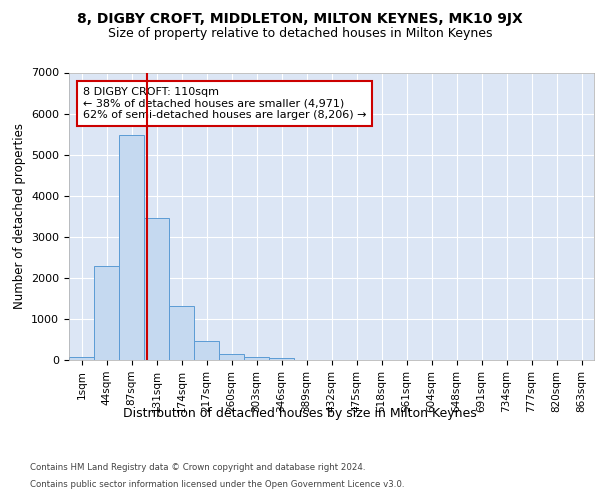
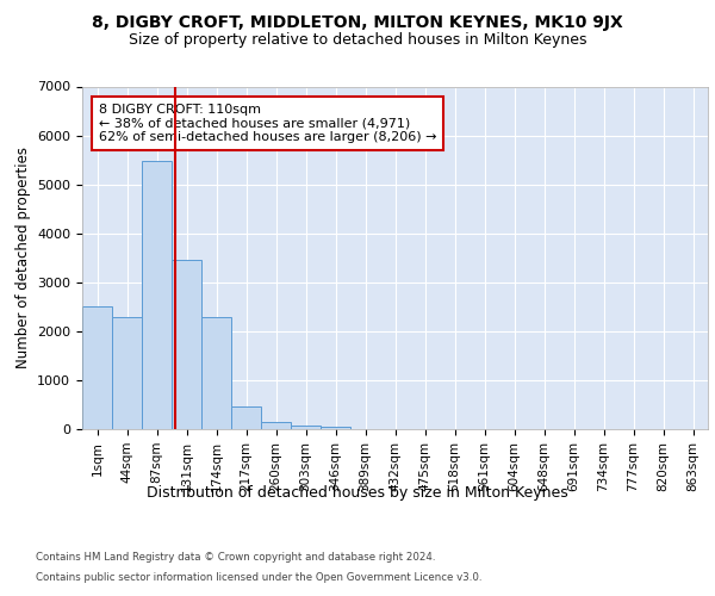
1sqm: 80 -> 2500
174sqm: 1320 -> 2300
